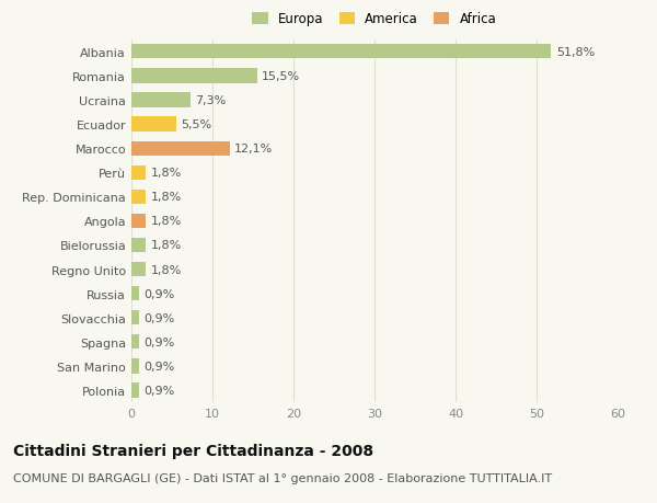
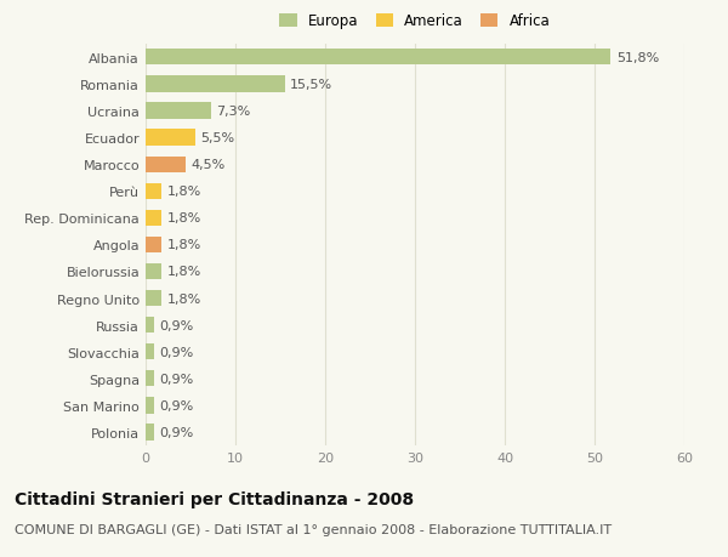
Marocco: 12,1% -> 4,5%
